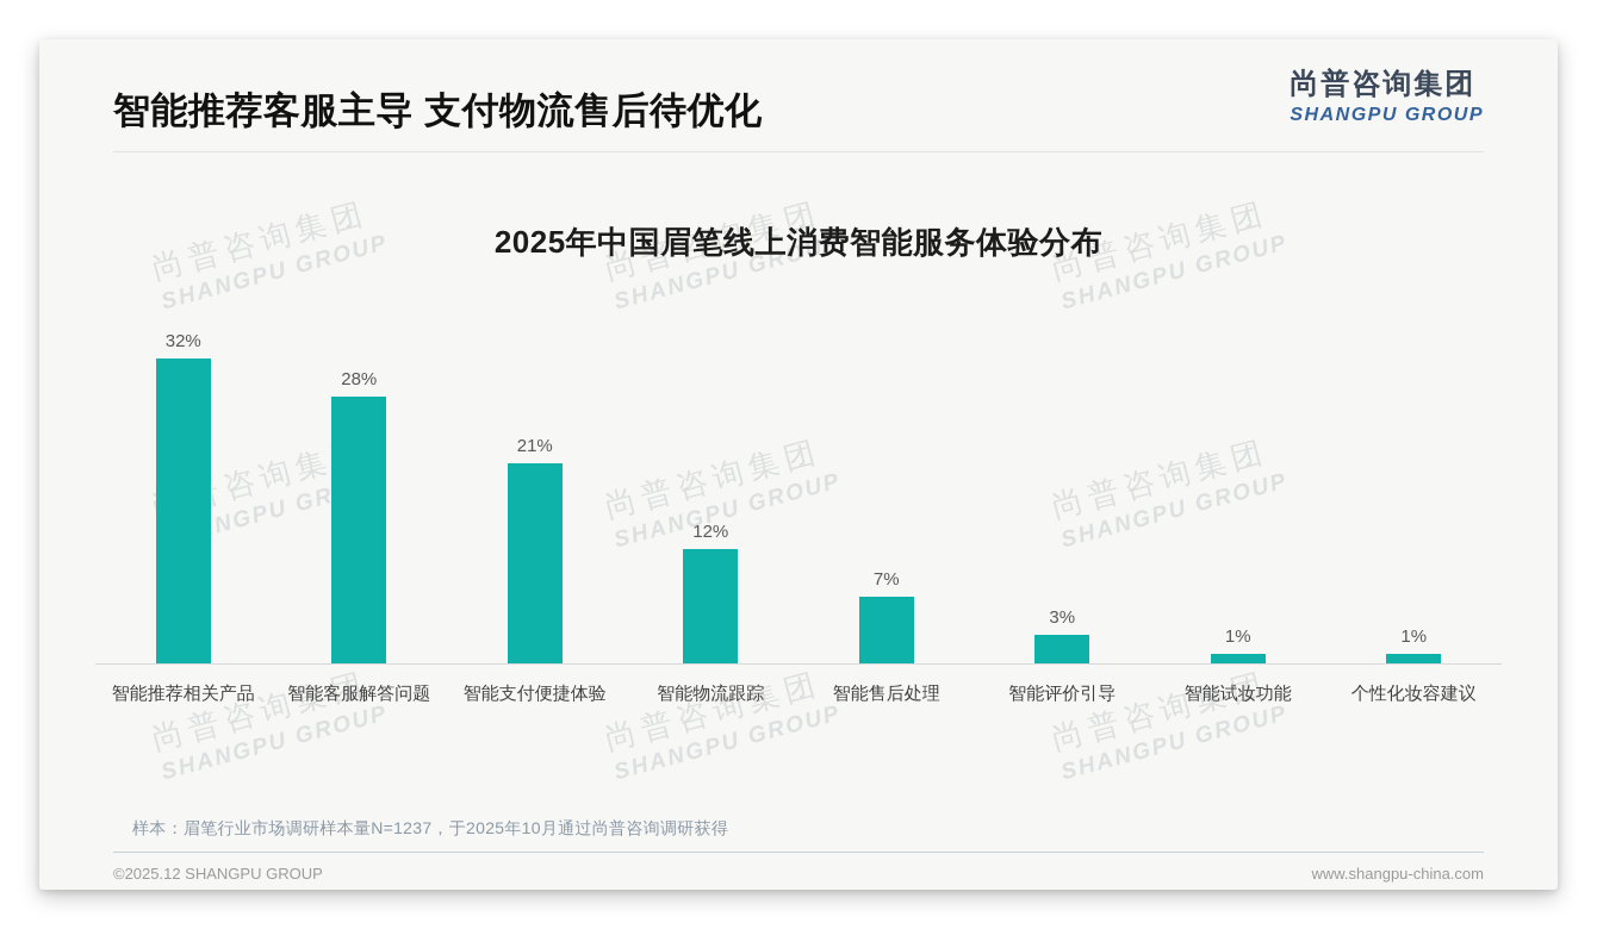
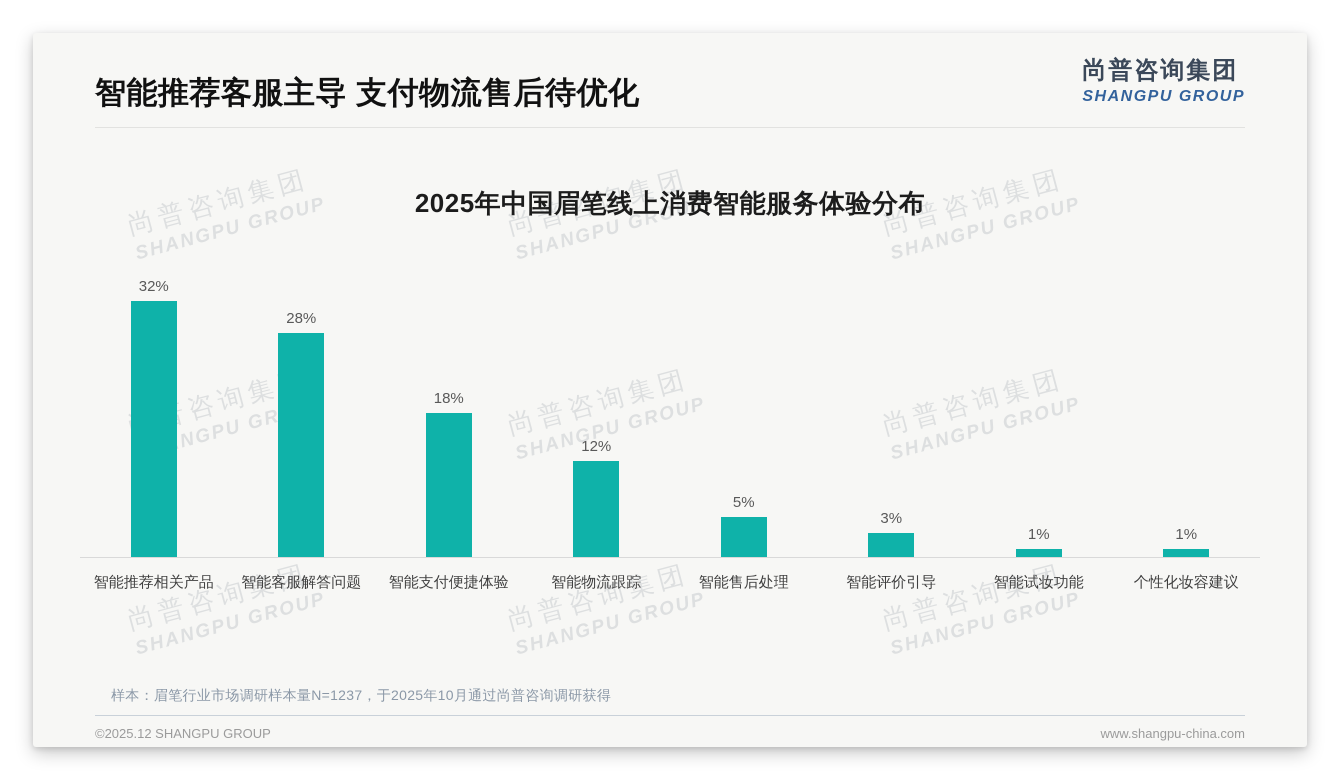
智能支付便捷体验: 21% -> 18%
智能售后处理: 7% -> 5%
